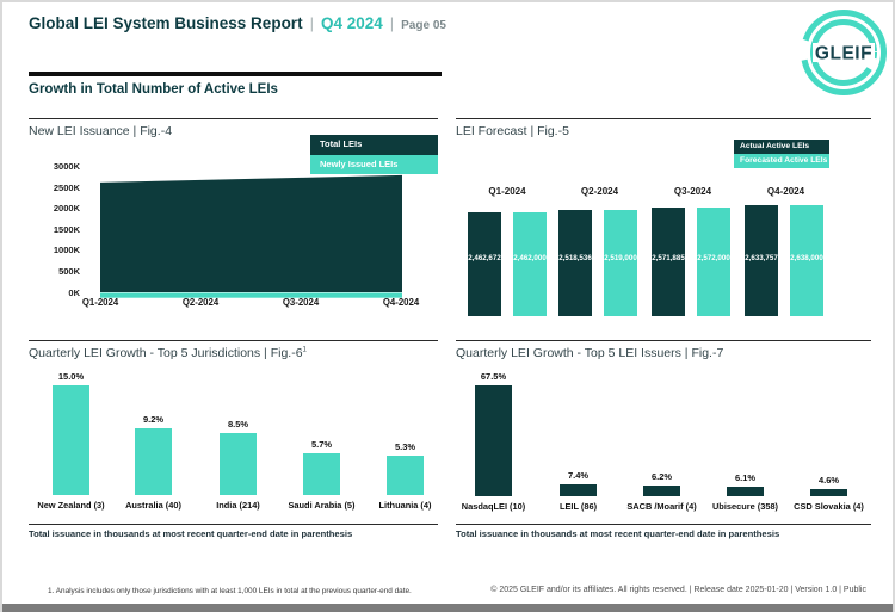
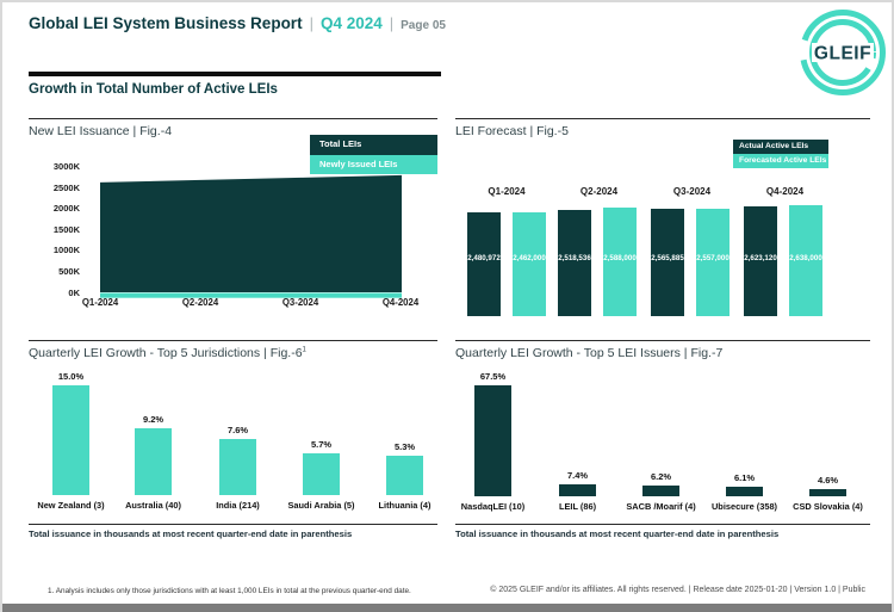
LEI Forecast | Fig.-5/Actual Active LEIs/Q1-2024: 2,462,672 -> 2,480,972
LEI Forecast | Fig.-5/Forecasted Active LEIs/Q2-2024: 2,519,000 -> 2,588,000
LEI Forecast | Fig.-5/Actual Active LEIs/Q3-2024: 2,571,885 -> 2,565,885
LEI Forecast | Fig.-5/Forecasted Active LEIs/Q3-2024: 2,572,000 -> 2,557,000
LEI Forecast | Fig.-5/Actual Active LEIs/Q4-2024: 2,633,757 -> 2,623,120
Quarterly LEI Growth - Top 5 Jurisdictions | Fig.-6/India (214): 8.5% -> 7.6%
